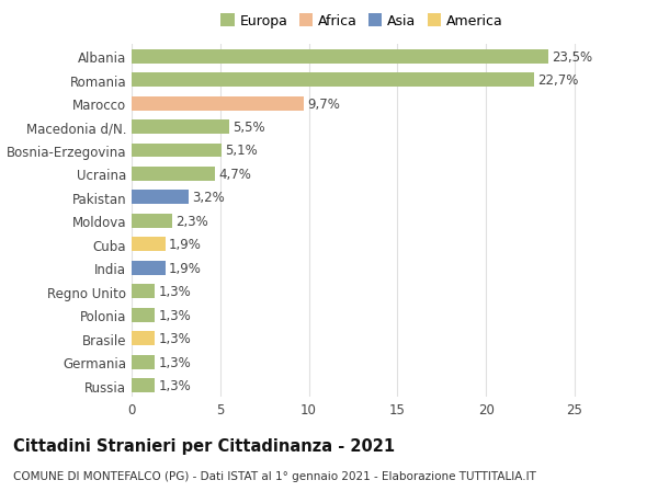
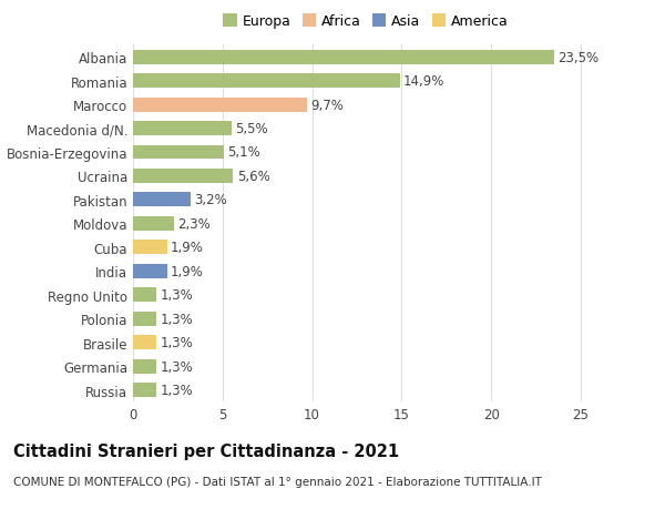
Romania: 22,7% -> 14,9%
Ucraina: 4,7% -> 5,6%
